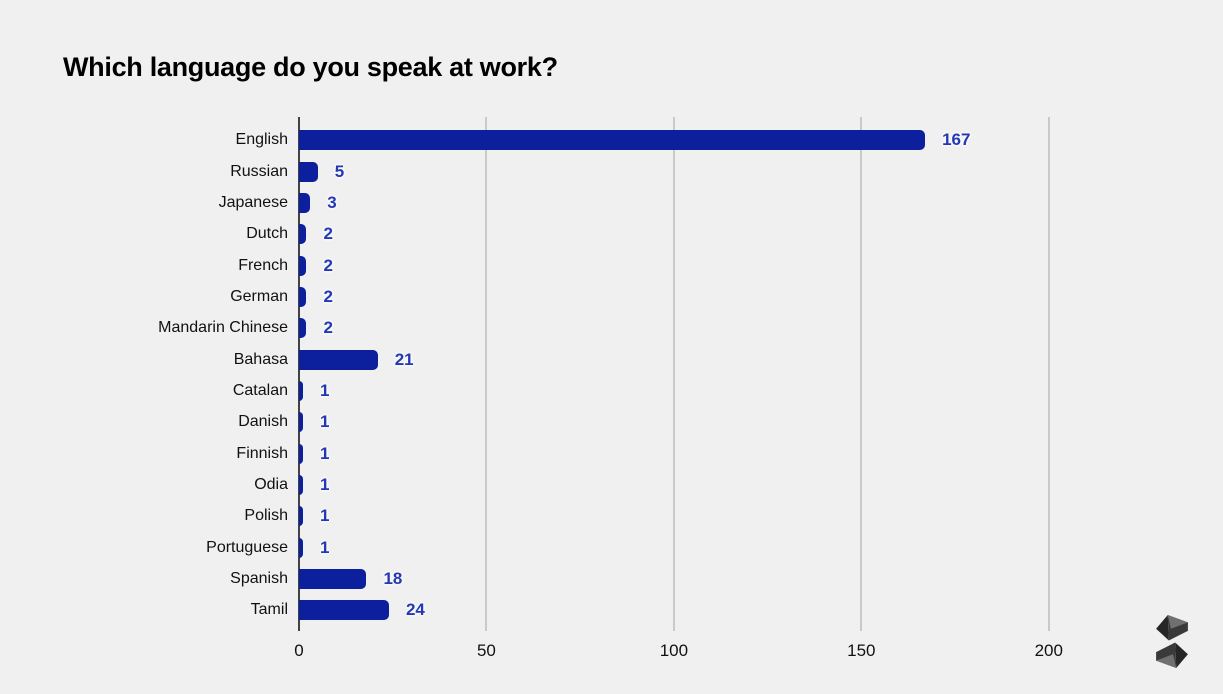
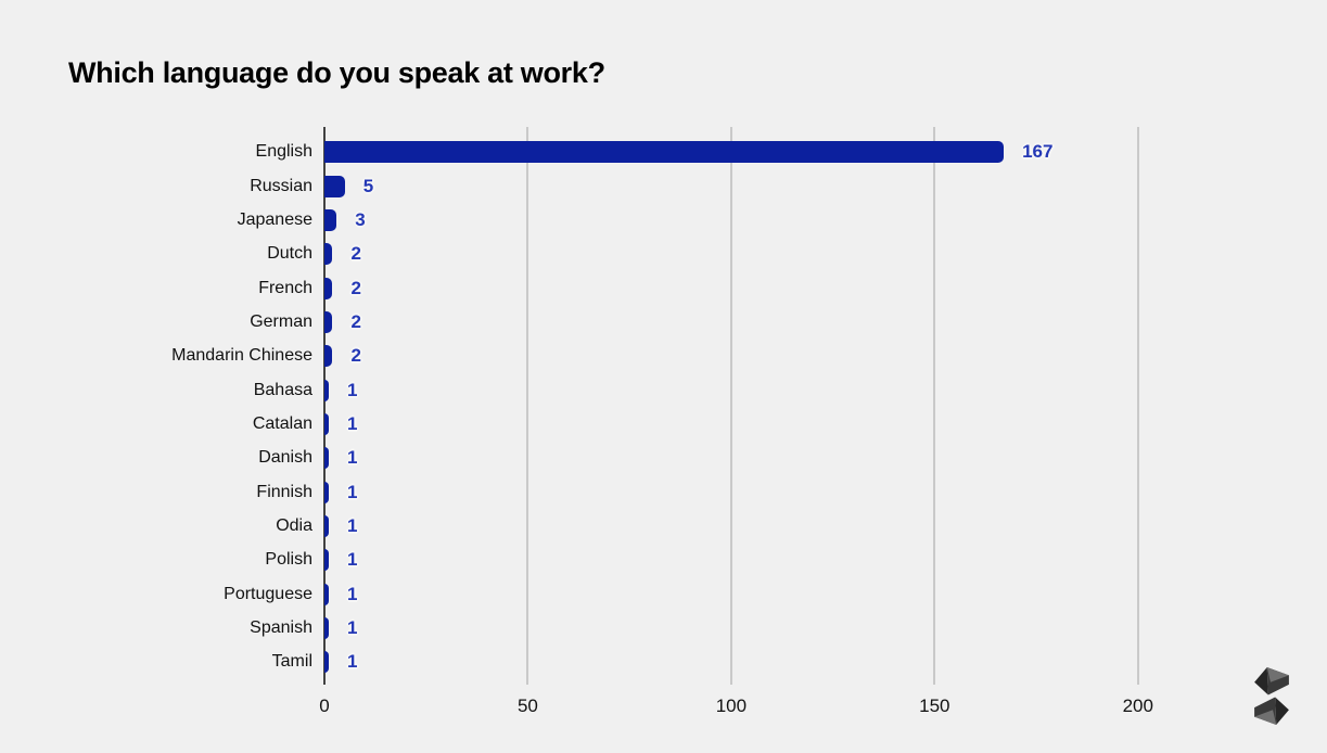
Bahasa: 21 -> 1
Spanish: 18 -> 1
Tamil: 24 -> 1
